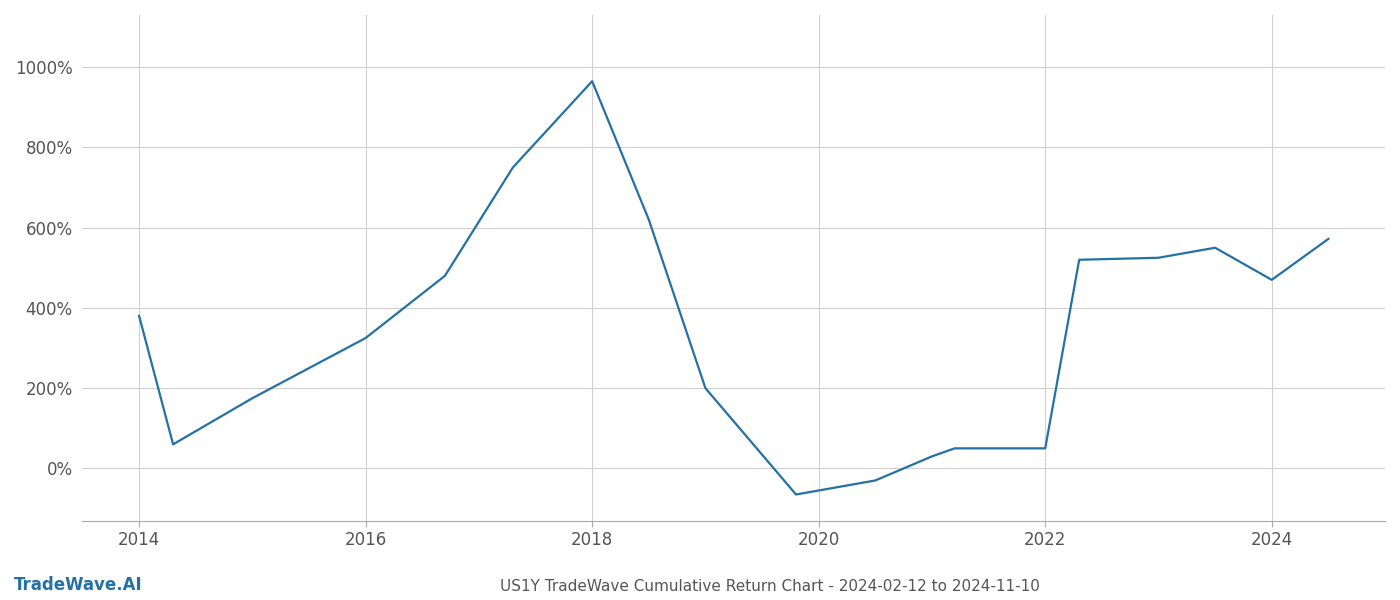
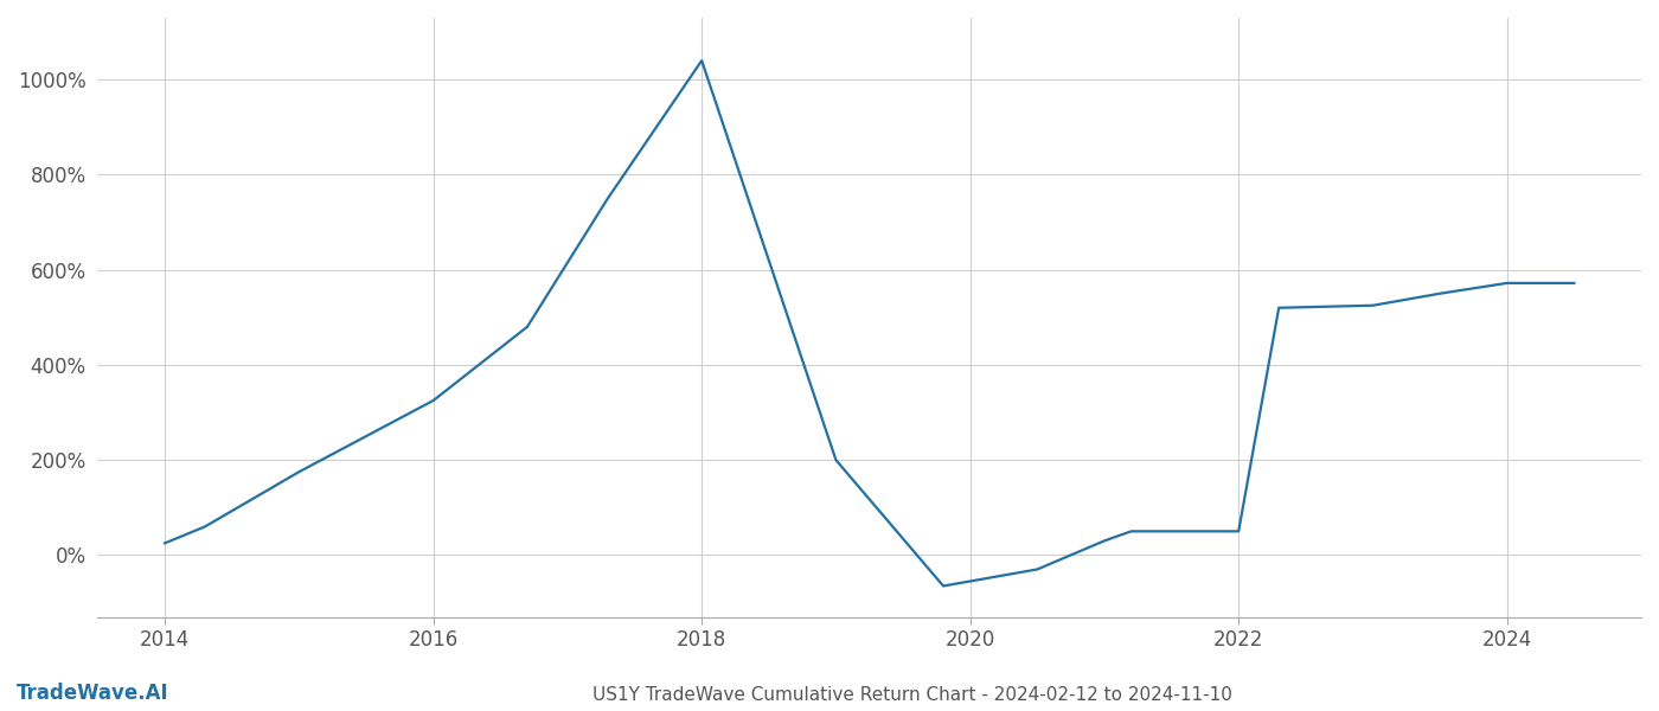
2014: 380% -> 25%
2018: 965% -> 1040%
2024: 470% -> 572%
